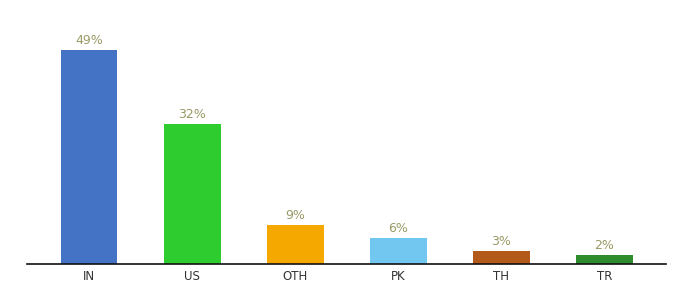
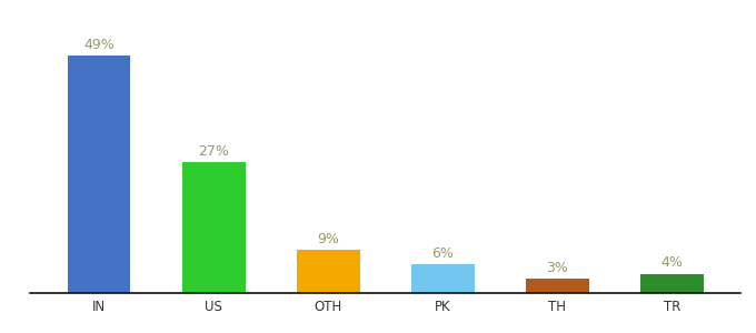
US: 32% -> 27%
TR: 2% -> 4%
